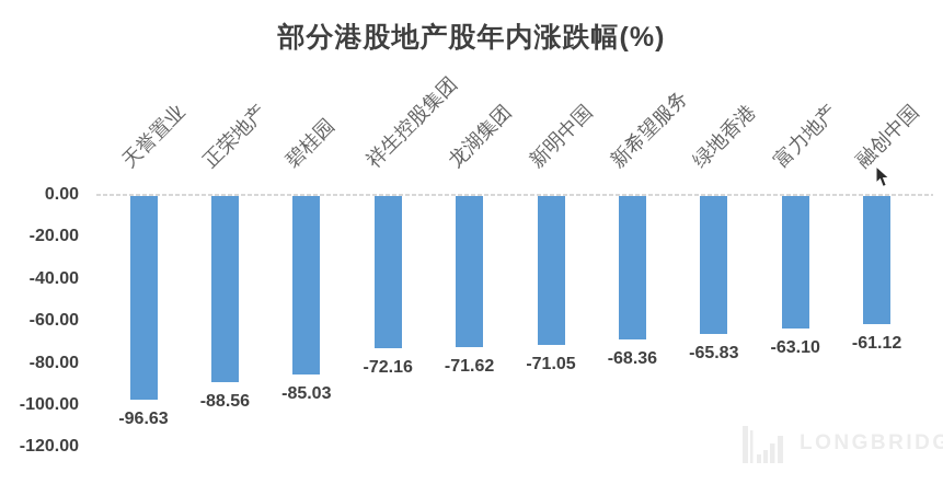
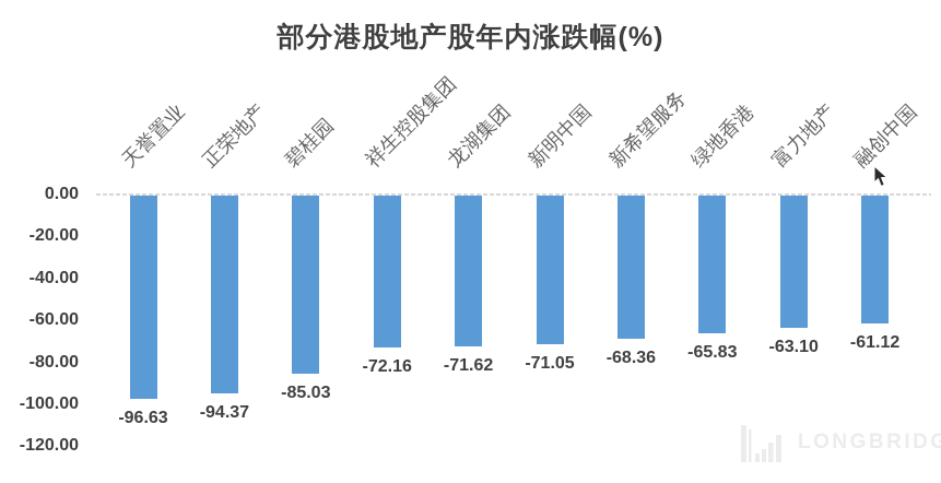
正荣地产: -88.56 -> -94.37
